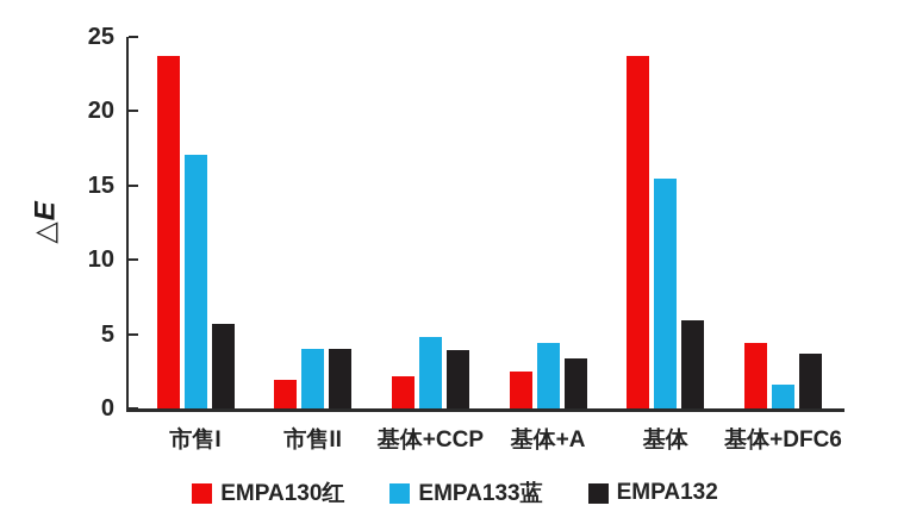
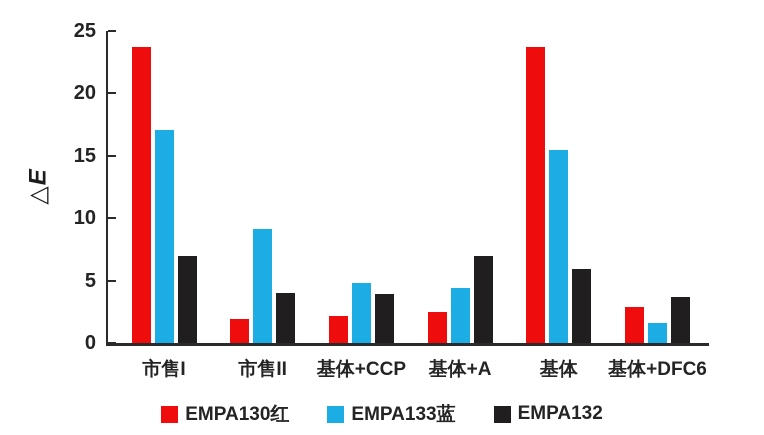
EMPA132/市售I: 5.7 -> 7.0
EMPA133蓝/市售II: 4.0 -> 9.1
EMPA132/基体+A: 3.4 -> 7.0
EMPA130红/基体+DFC6: 4.4 -> 2.9
